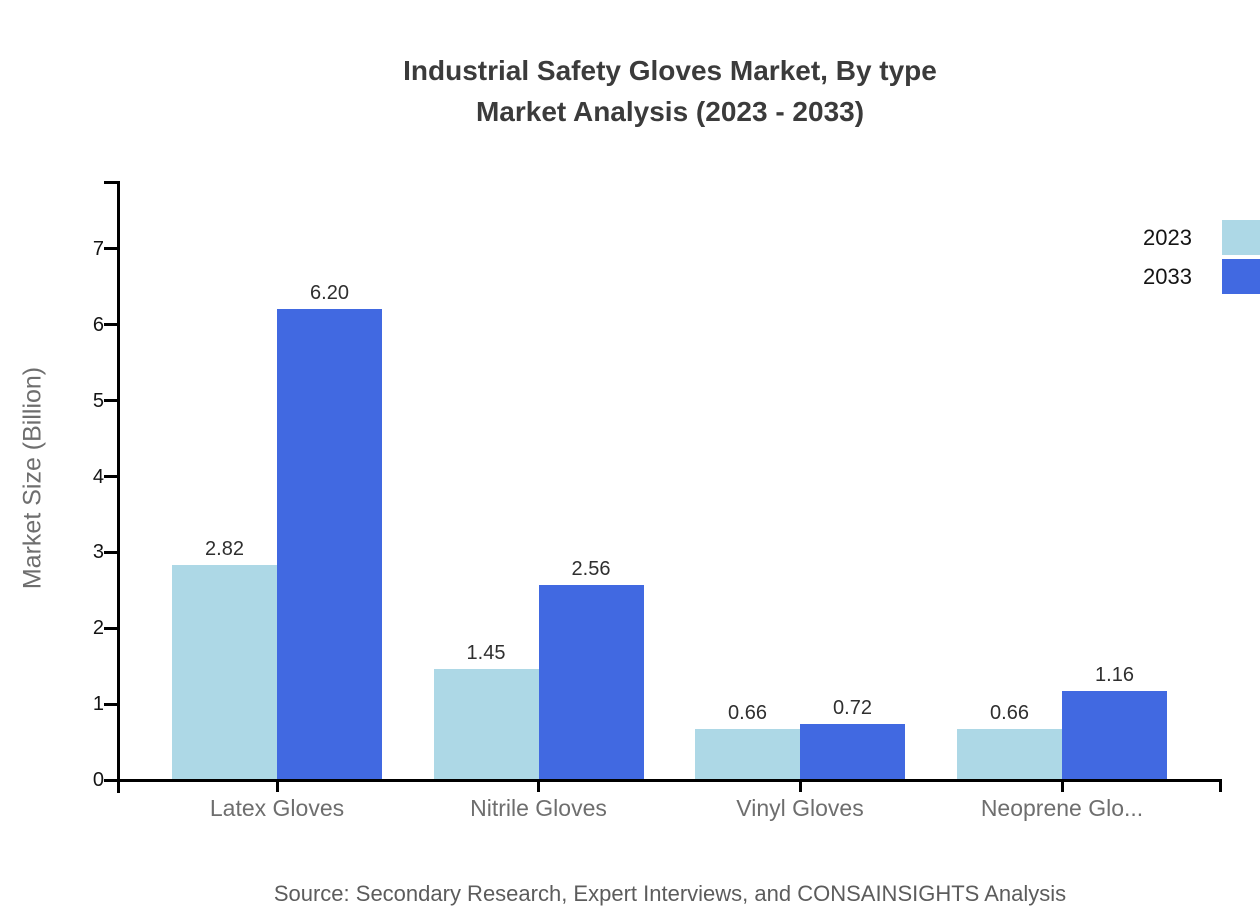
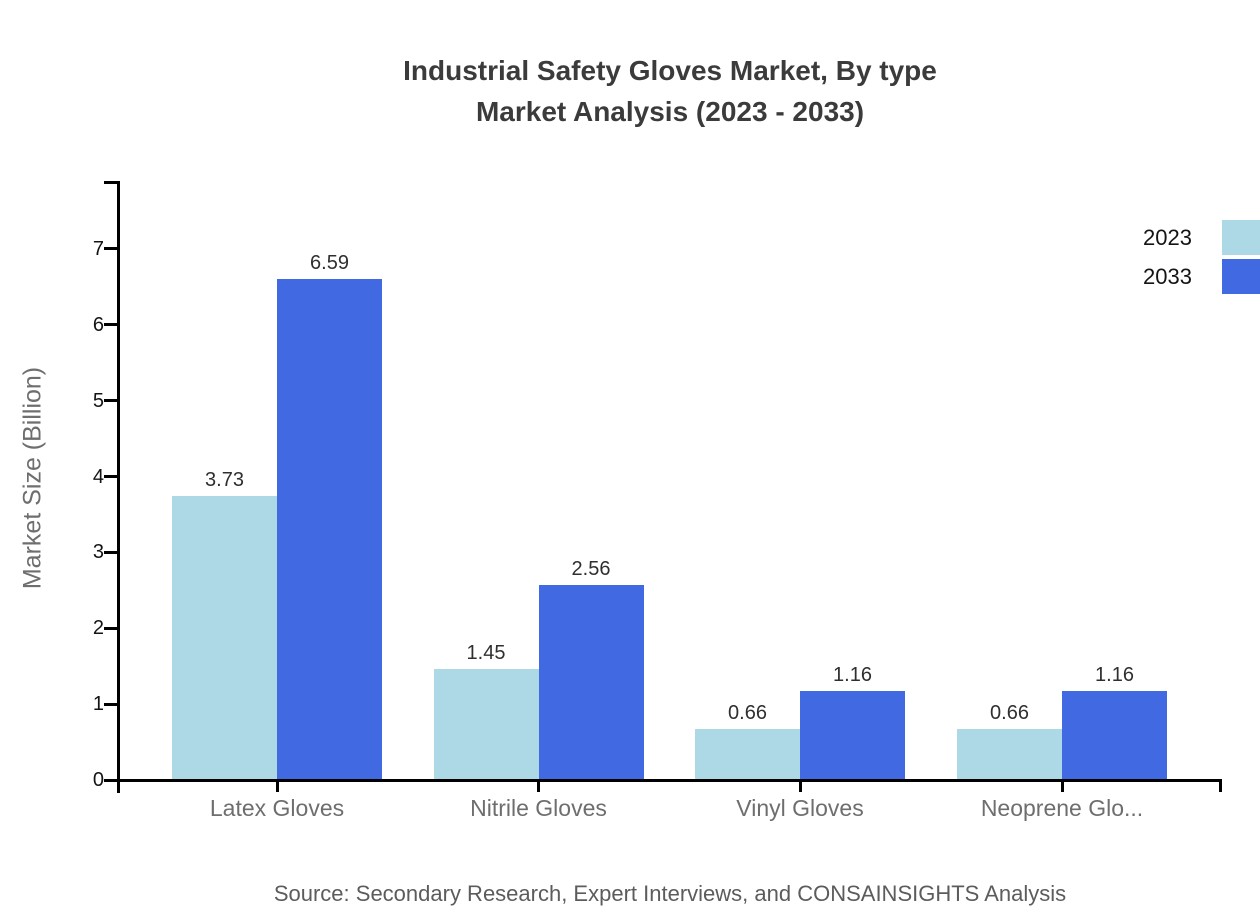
2023/Latex Gloves: 2.82 -> 3.73
2033/Latex Gloves: 6.20 -> 6.59
2033/Vinyl Gloves: 0.72 -> 1.16
